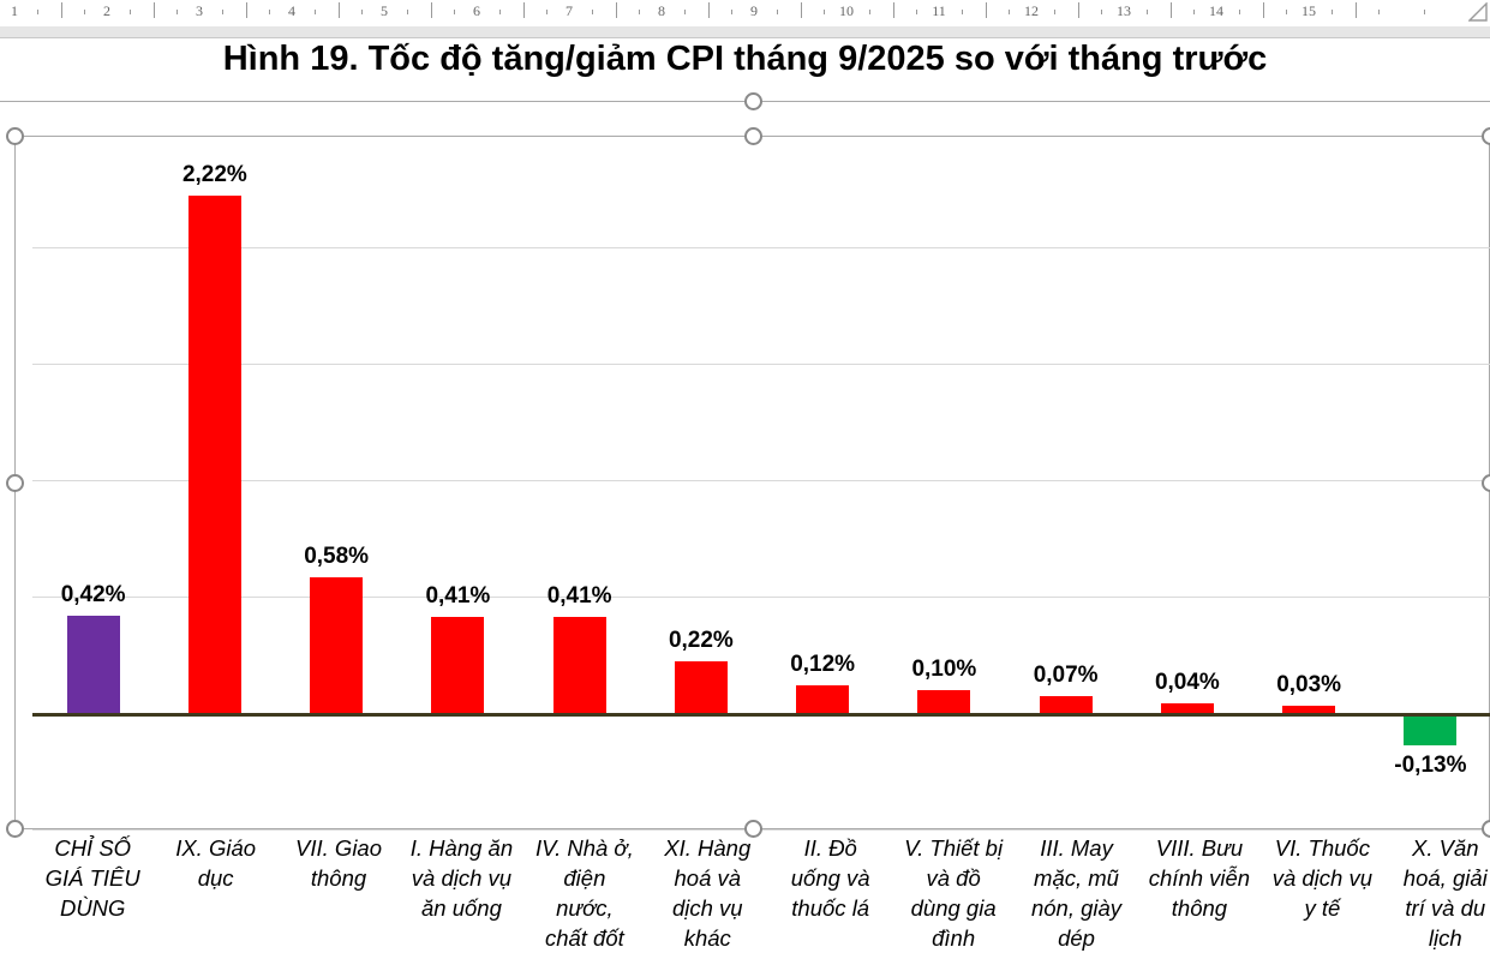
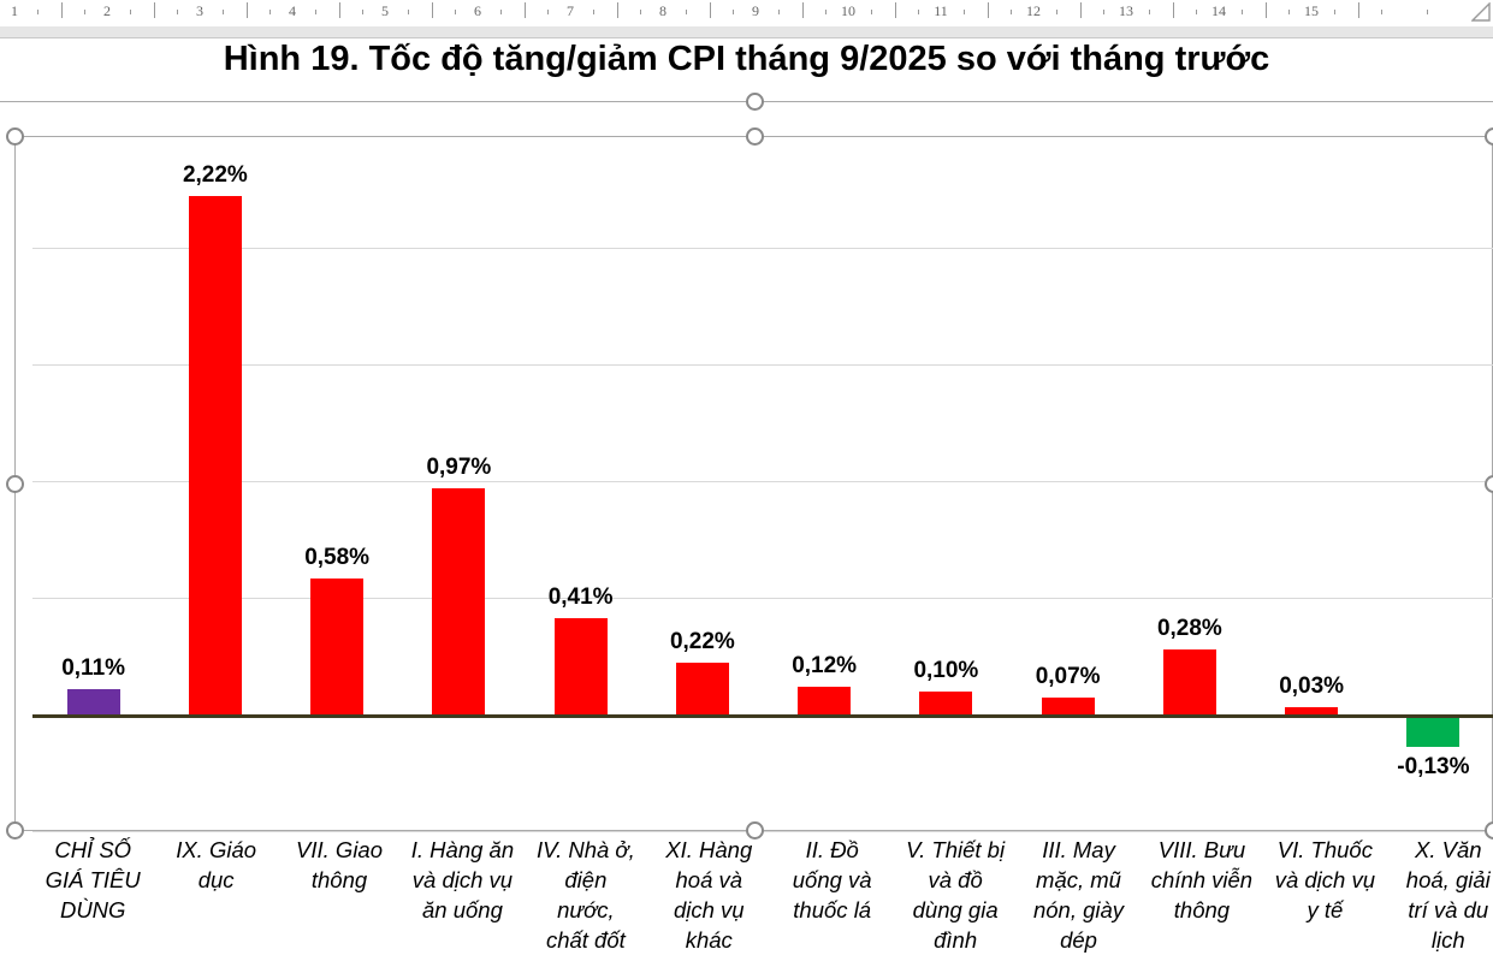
CHỈ SỐ GIÁ TIÊU DÙNG: 0,42% -> 0,11%
I. Hàng ăn và dịch vụ ăn uống: 0,41% -> 0,97%
VIII. Bưu chính viễn thông: 0,04% -> 0,28%
